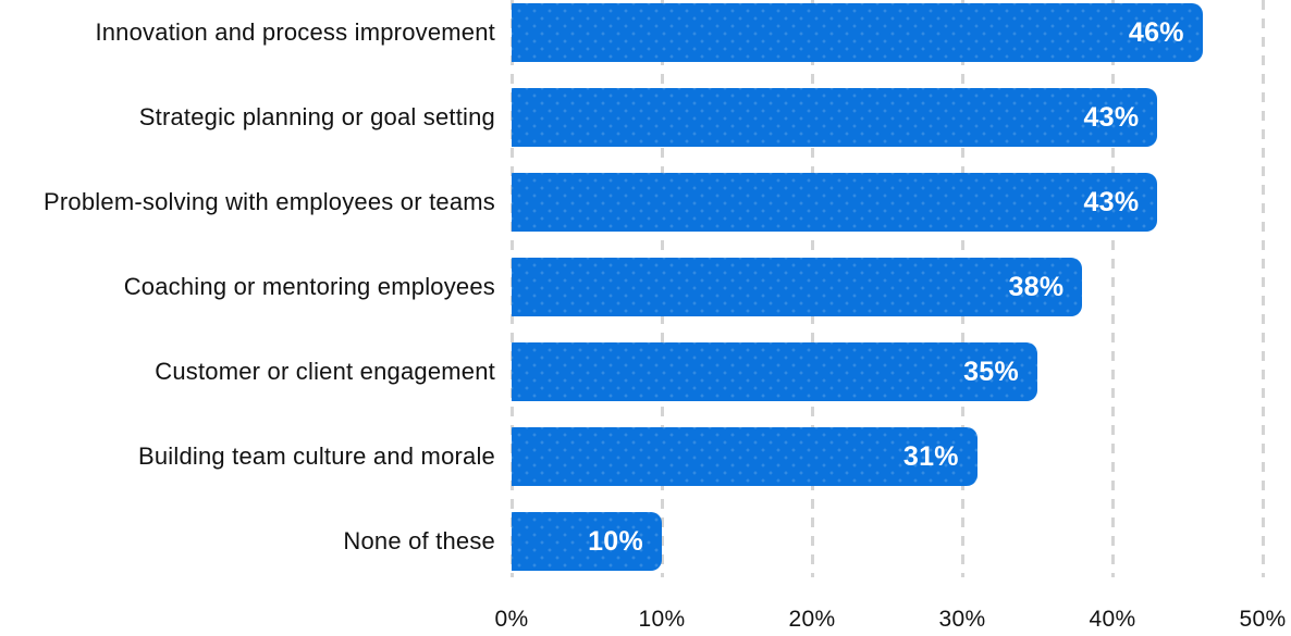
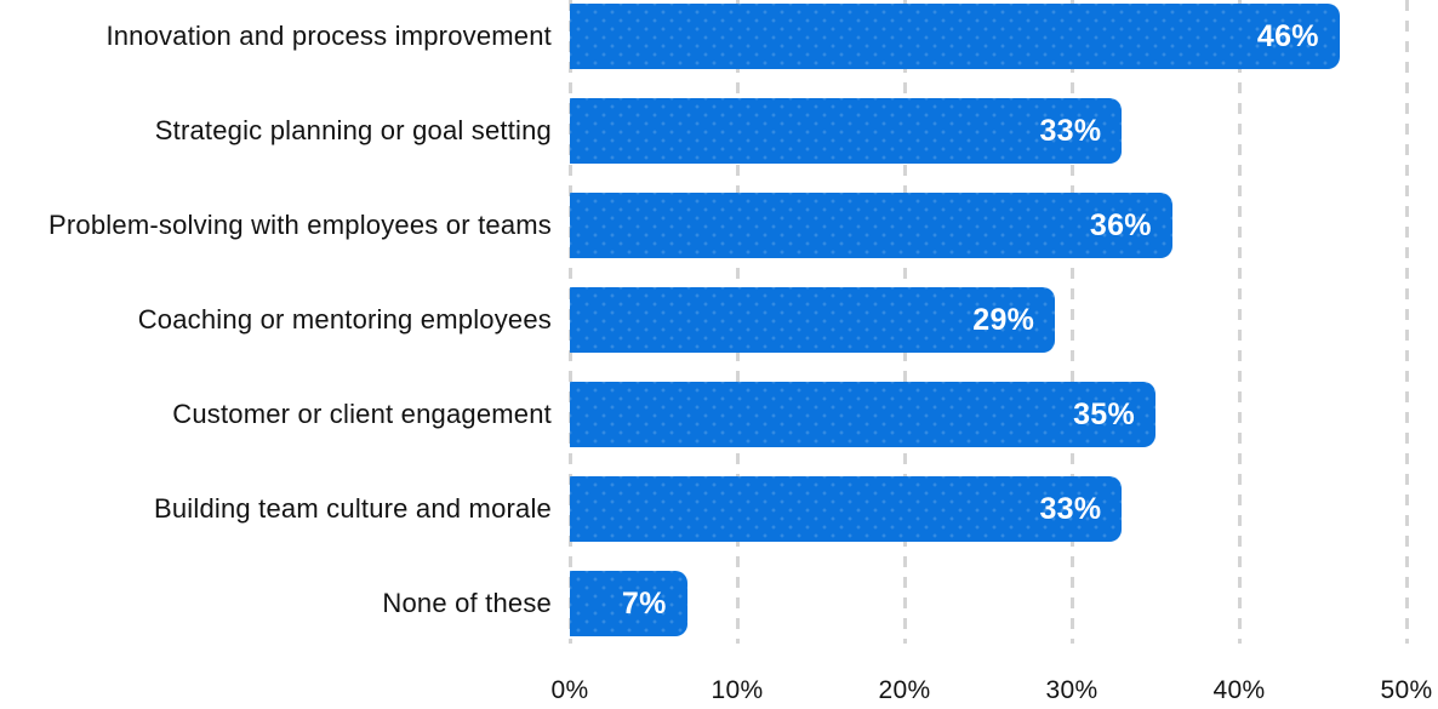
Strategic planning or goal setting: 43% -> 33%
Problem-solving with employees or teams: 43% -> 36%
Coaching or mentoring employees: 38% -> 29%
Building team culture and morale: 31% -> 33%
None of these: 10% -> 7%
